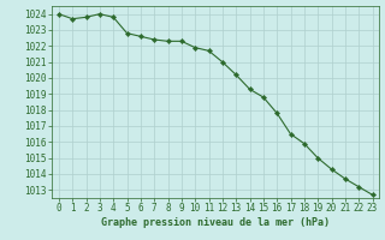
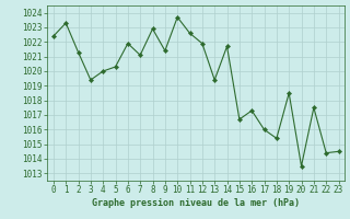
0: 1024.0 -> 1022.4
1: 1023.7 -> 1023.3
2: 1023.8 -> 1021.3
3: 1024.0 -> 1019.4
4: 1023.8 -> 1020.0
5: 1022.8 -> 1020.3
6: 1022.6 -> 1021.9
7: 1022.4 -> 1021.1
8: 1022.3 -> 1022.9
9: 1022.3 -> 1021.4
10: 1021.9 -> 1023.7
11: 1021.7 -> 1022.6
12: 1021.0 -> 1021.9
13: 1020.2 -> 1019.4
14: 1019.3 -> 1021.7
15: 1018.8 -> 1016.7
16: 1017.8 -> 1017.3
17: 1016.5 -> 1016.0
18: 1015.9 -> 1015.4
19: 1015.0 -> 1018.5
20: 1014.3 -> 1013.5
21: 1013.7 -> 1017.5
22: 1013.2 -> 1014.4
23: 1012.7 -> 1014.5
